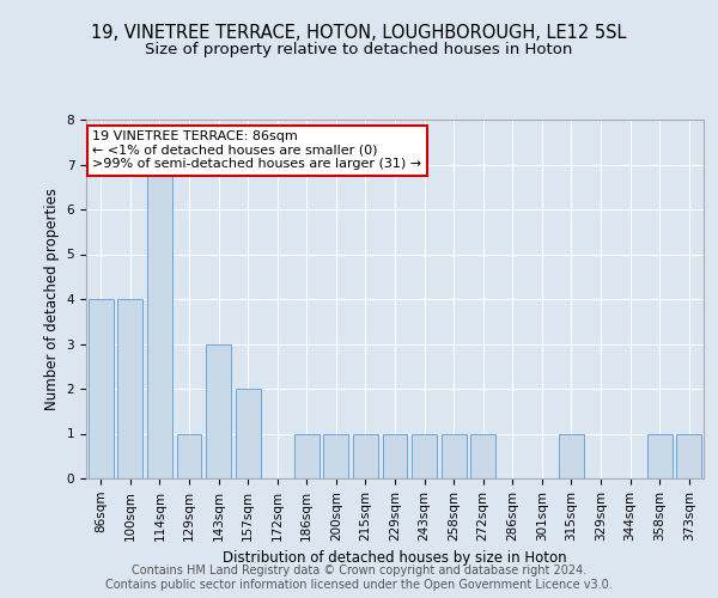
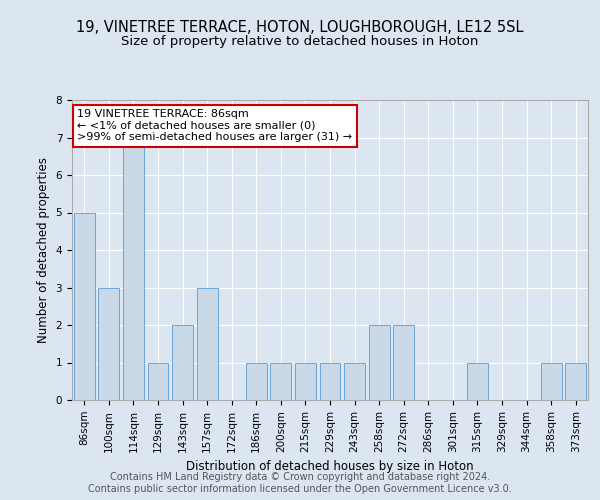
86sqm: 4 -> 5
100sqm: 4 -> 3
143sqm: 3 -> 2
157sqm: 2 -> 3
258sqm: 1 -> 2
272sqm: 1 -> 2
